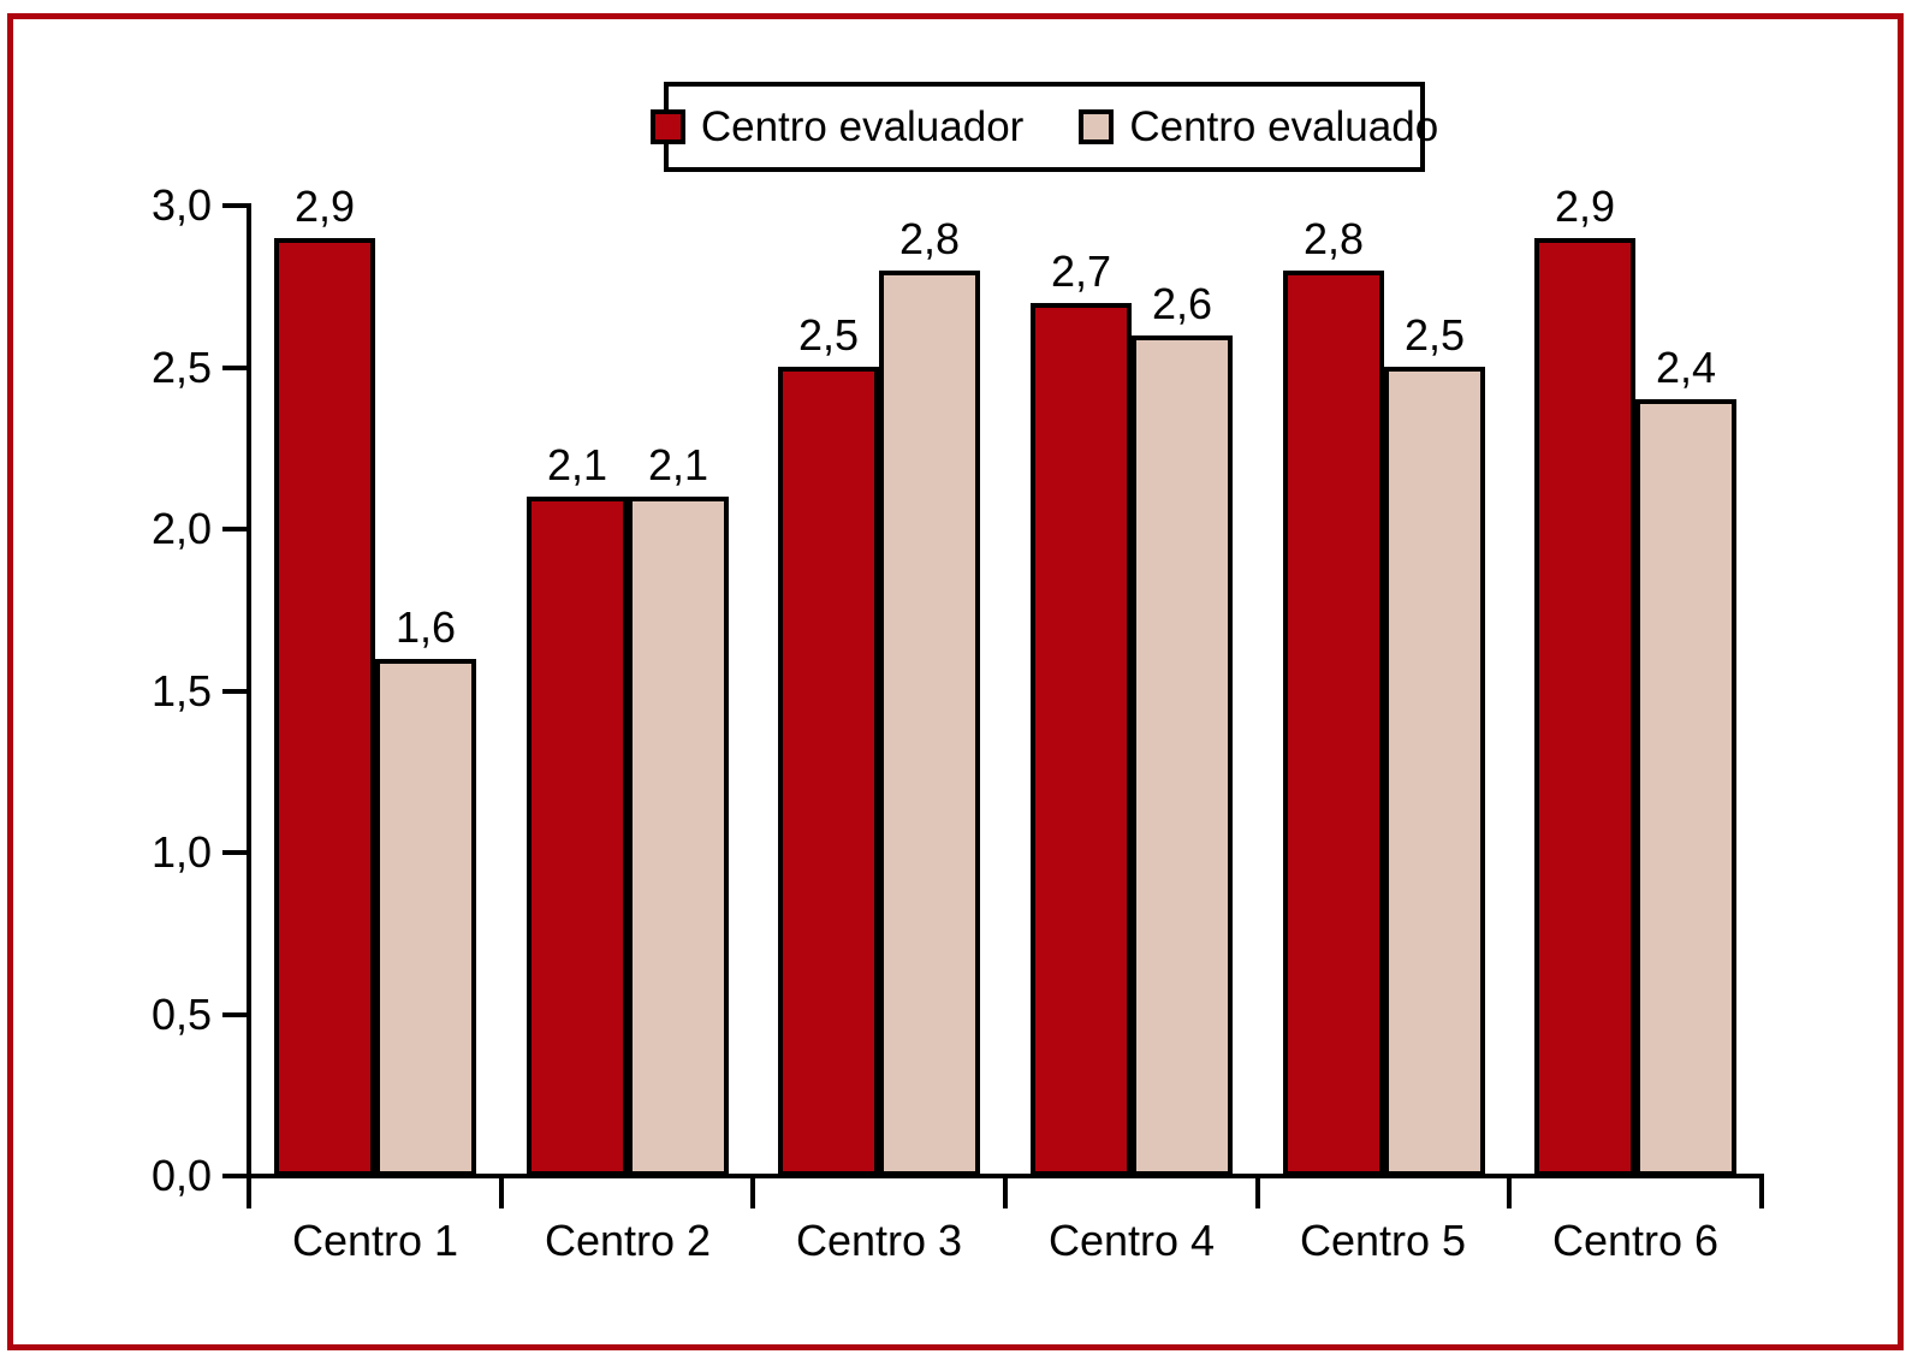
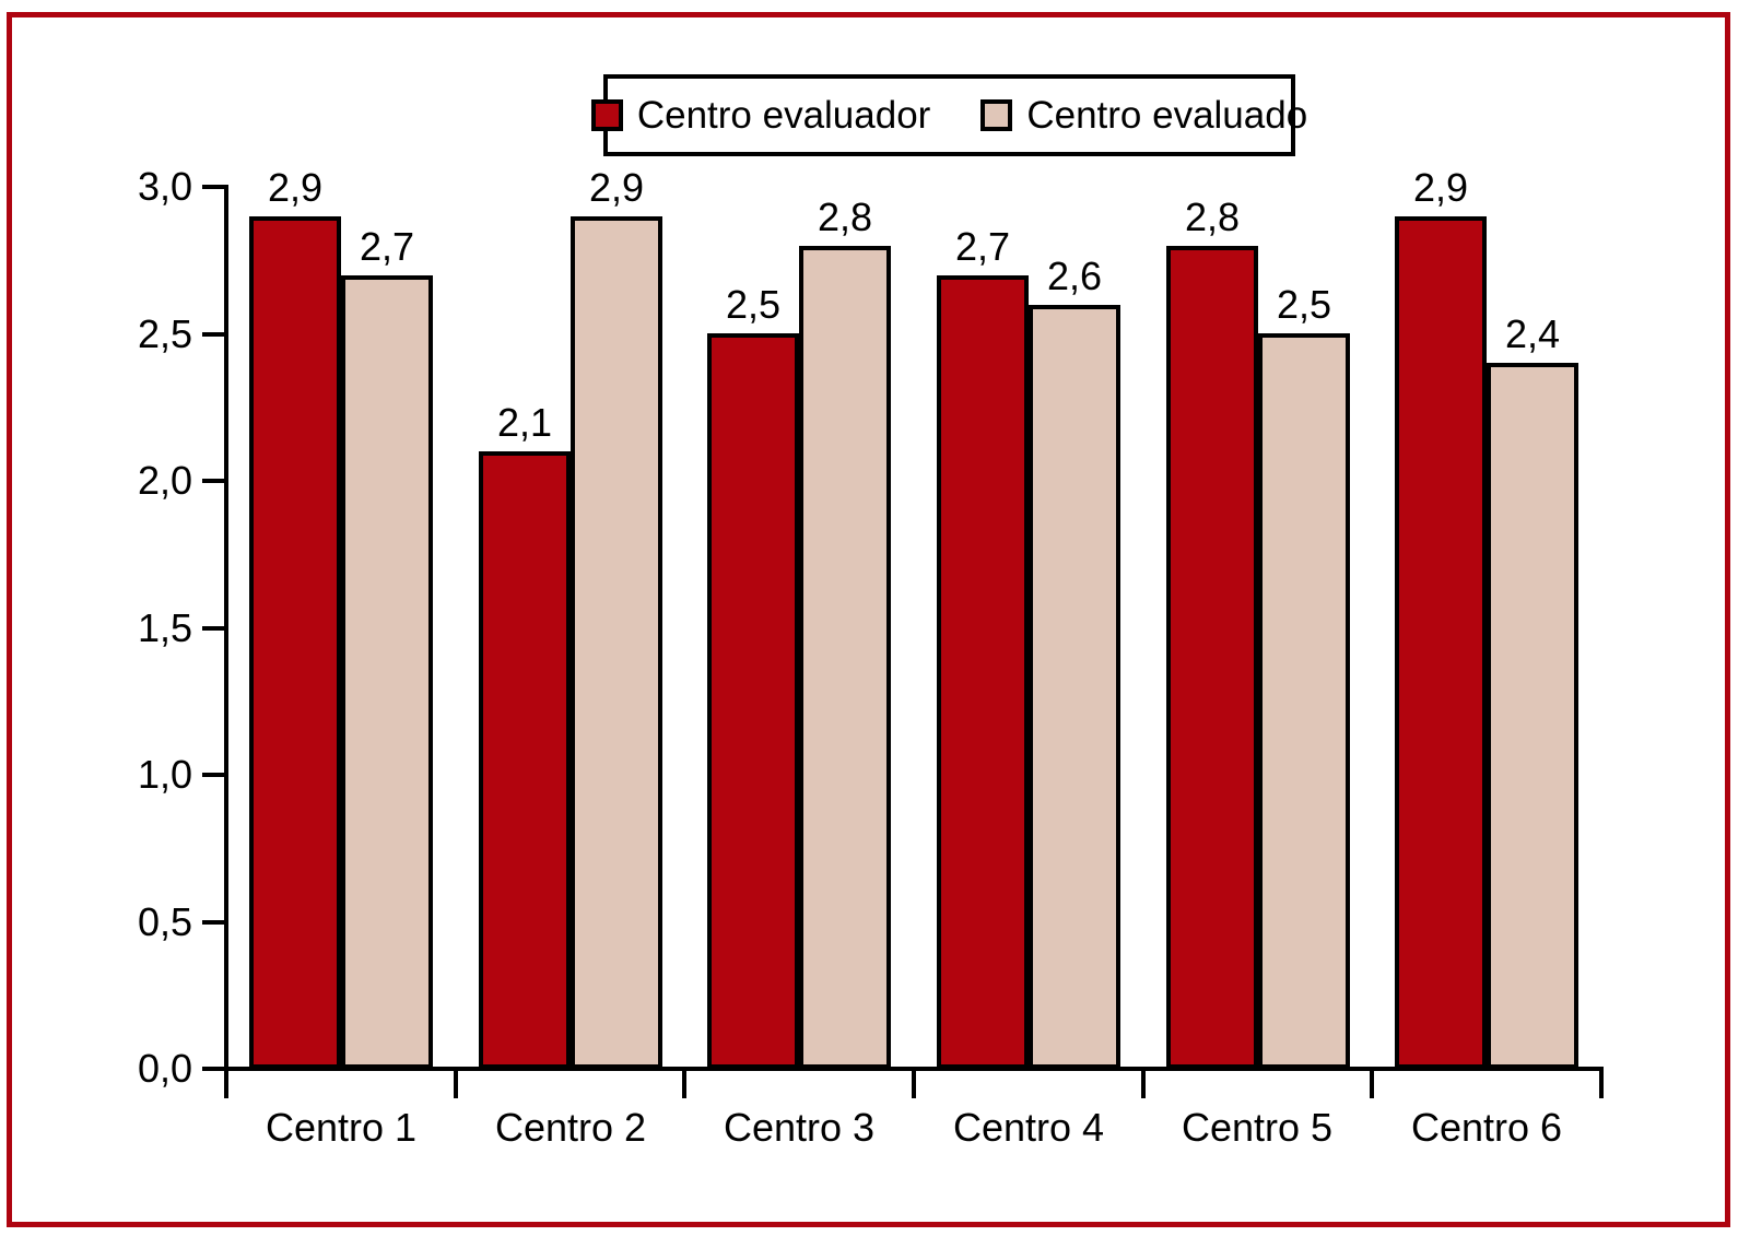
Centro evaluado/Centro 1: 1,6 -> 2,7
Centro evaluado/Centro 2: 2,1 -> 2,9
